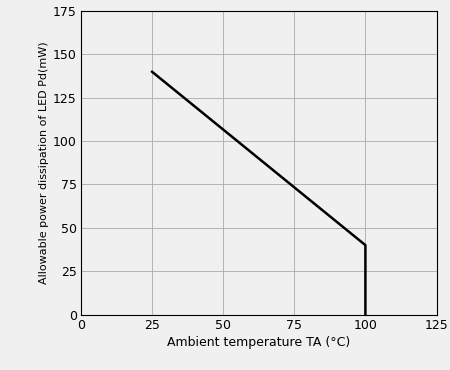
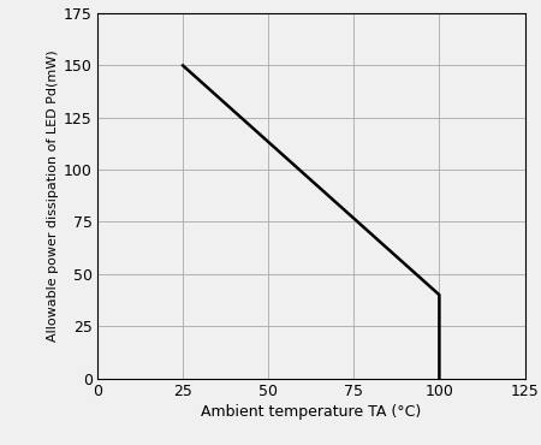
25: 140 -> 150
